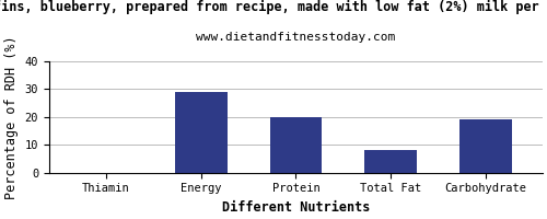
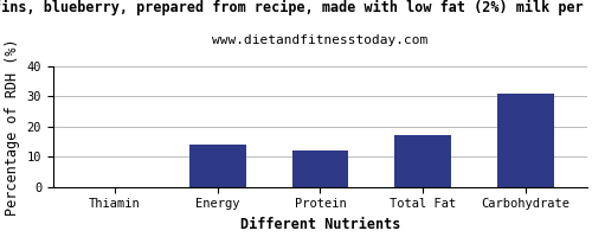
Energy: 29 -> 14
Protein: 20 -> 12
Total Fat: 8 -> 17
Carbohydrate: 19 -> 31
